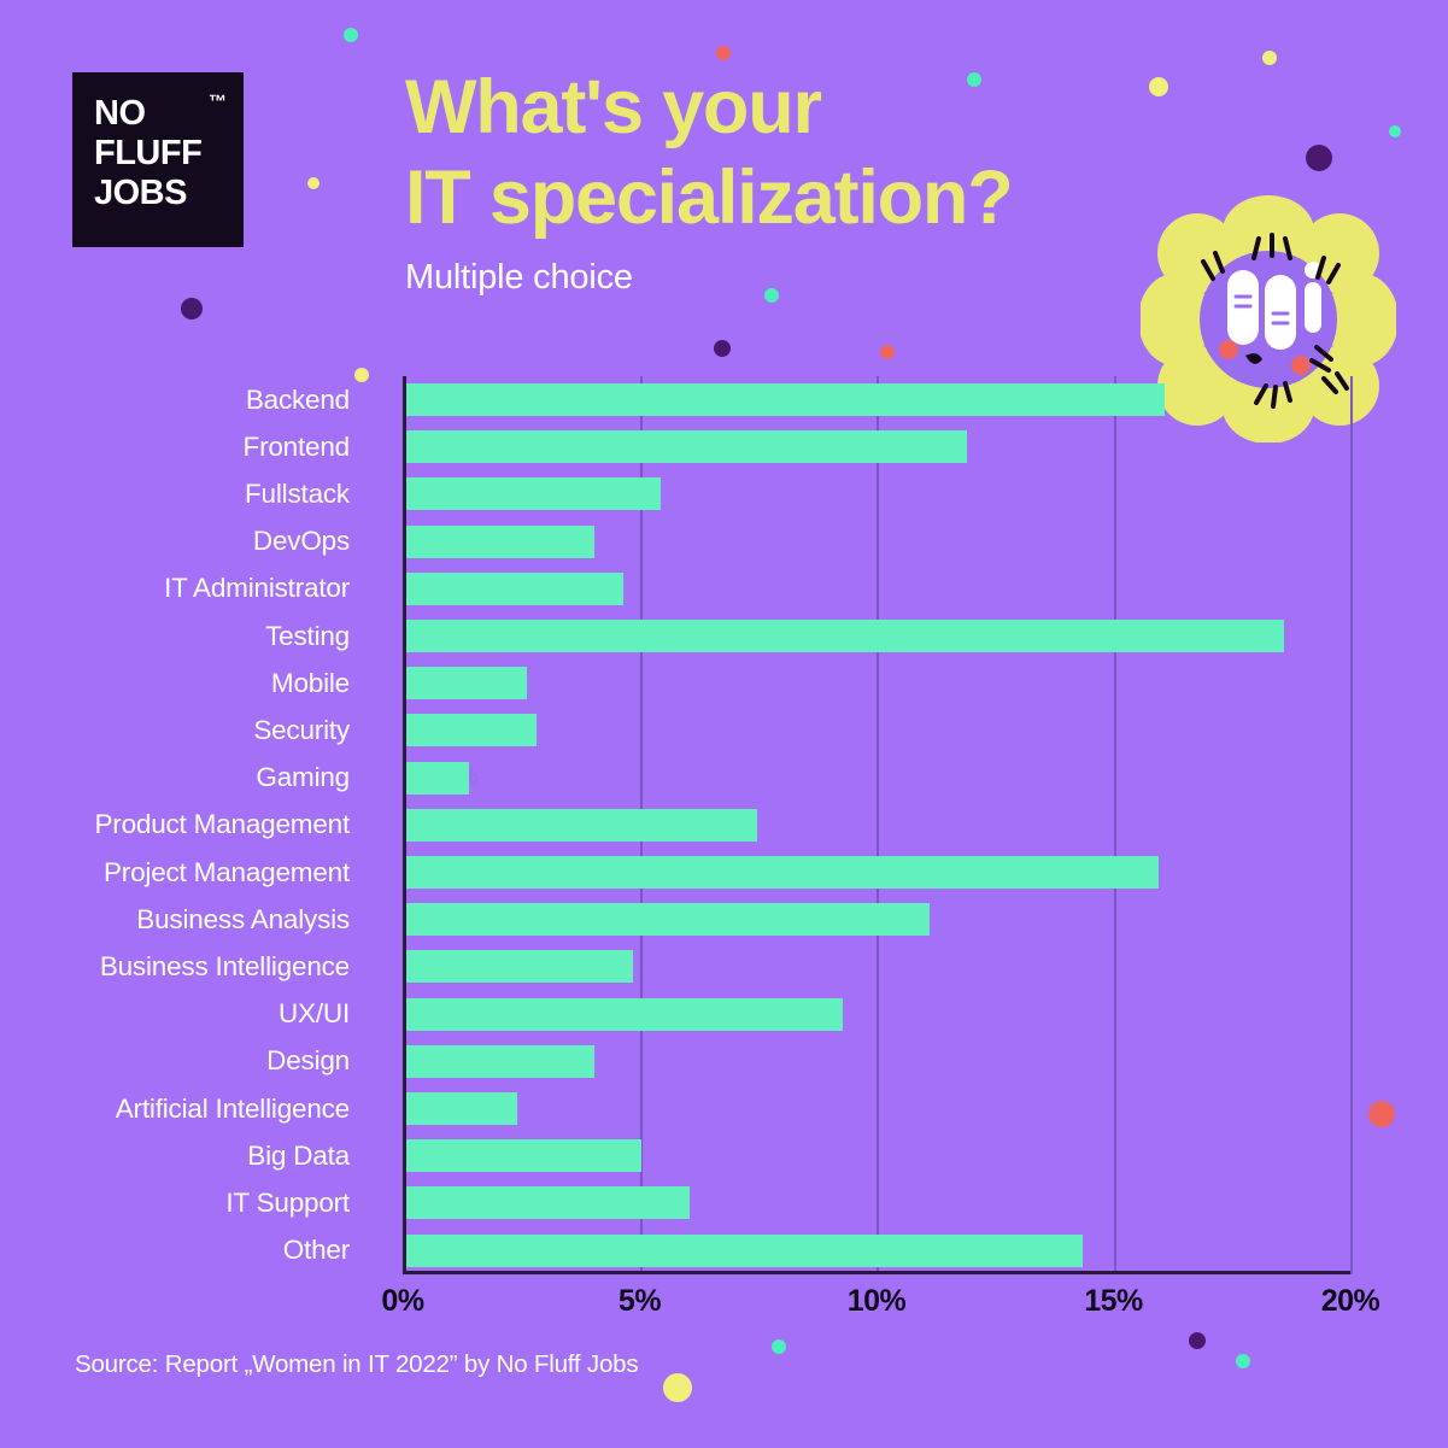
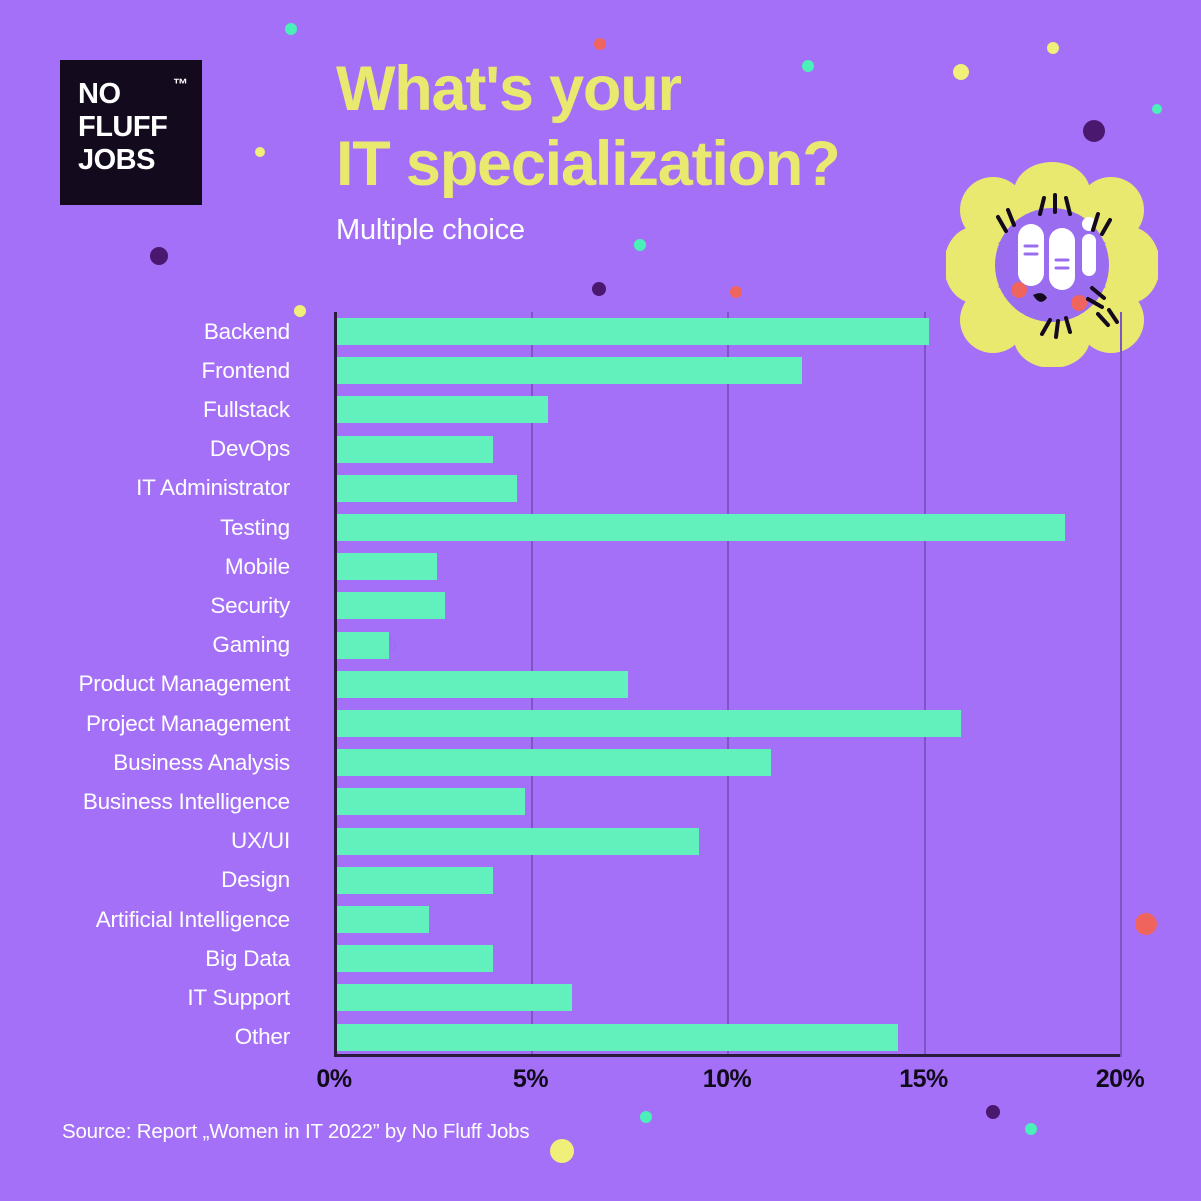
Backend: 16.07% -> 15.15%
Big Data: 5.04% -> 4.04%
